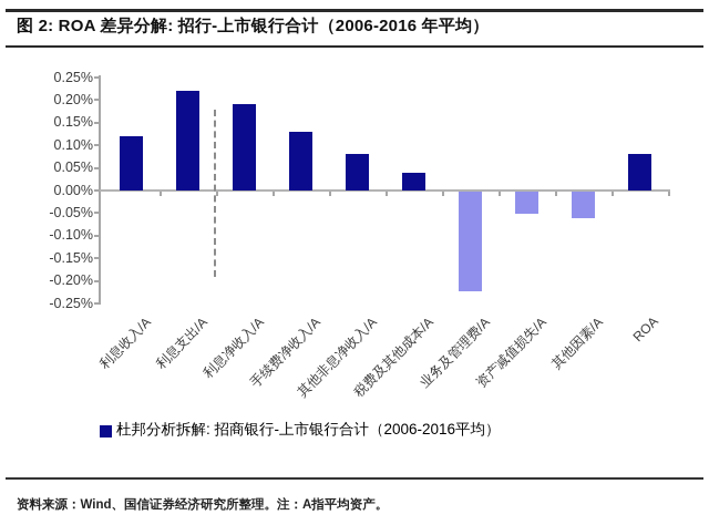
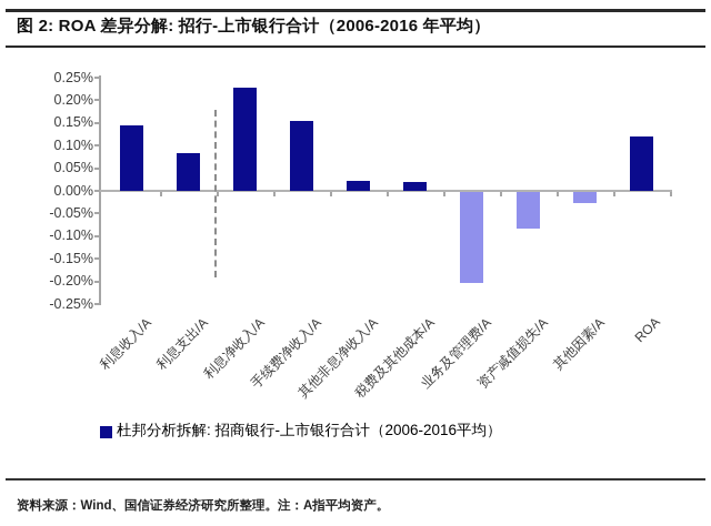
利息收入/A: 0.12% -> 0.14%
利息支出/A: 0.22% -> 0.08%
利息净收入/A: 0.19% -> 0.23%
手续费净收入/A: 0.13% -> 0.15%
其他非息净收入/A: 0.08% -> 0.02%
税费及其他成本/A: 0.04% -> 0.02%
业务及管理费/A: -0.22% -> -0.20%
资产减值损失/A: -0.05% -> -0.08%
其他因素/A: -0.06% -> -0.02%
ROA: 0.08% -> 0.12%
